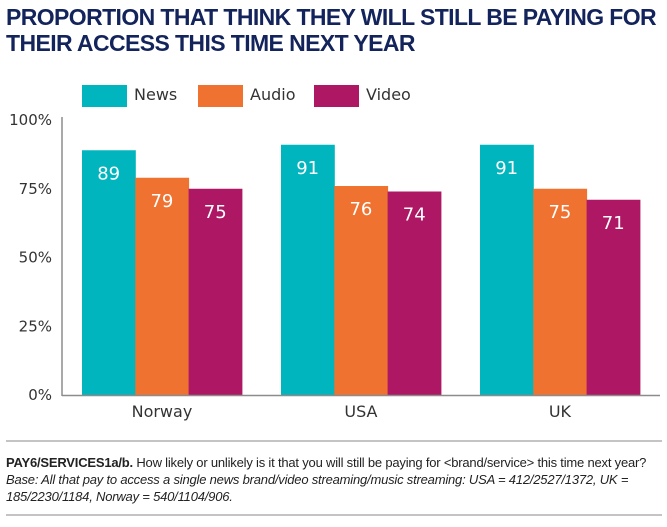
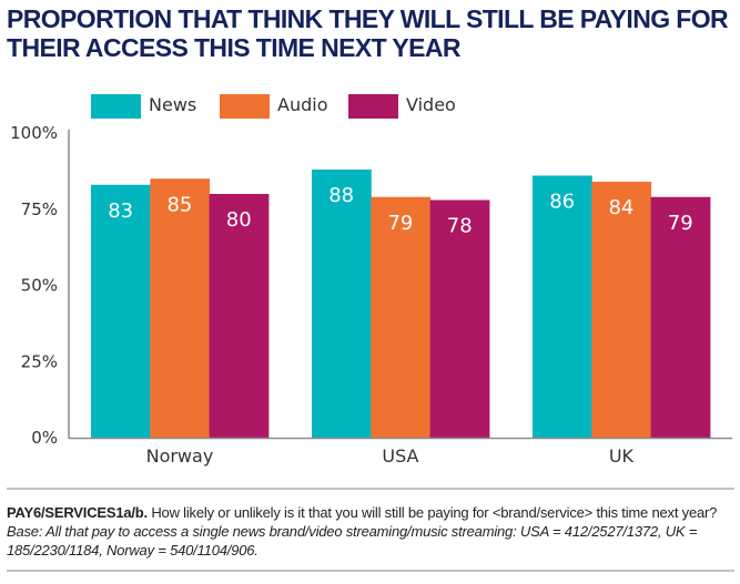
News/Norway: 89 -> 83
Audio/Norway: 79 -> 85
Video/Norway: 75 -> 80
News/USA: 91 -> 88
Audio/USA: 76 -> 79
Video/USA: 74 -> 78
News/UK: 91 -> 86
Audio/UK: 75 -> 84
Video/UK: 71 -> 79
